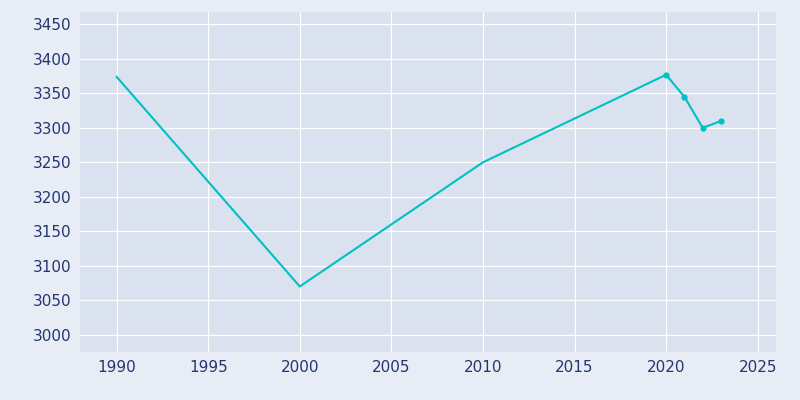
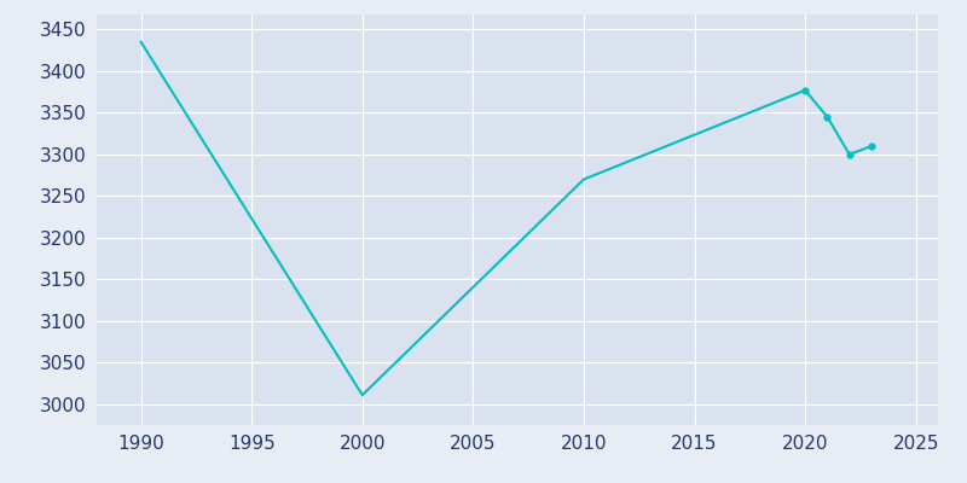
1990: 3374 -> 3435
2000: 3070 -> 3011
2010: 3250 -> 3270
